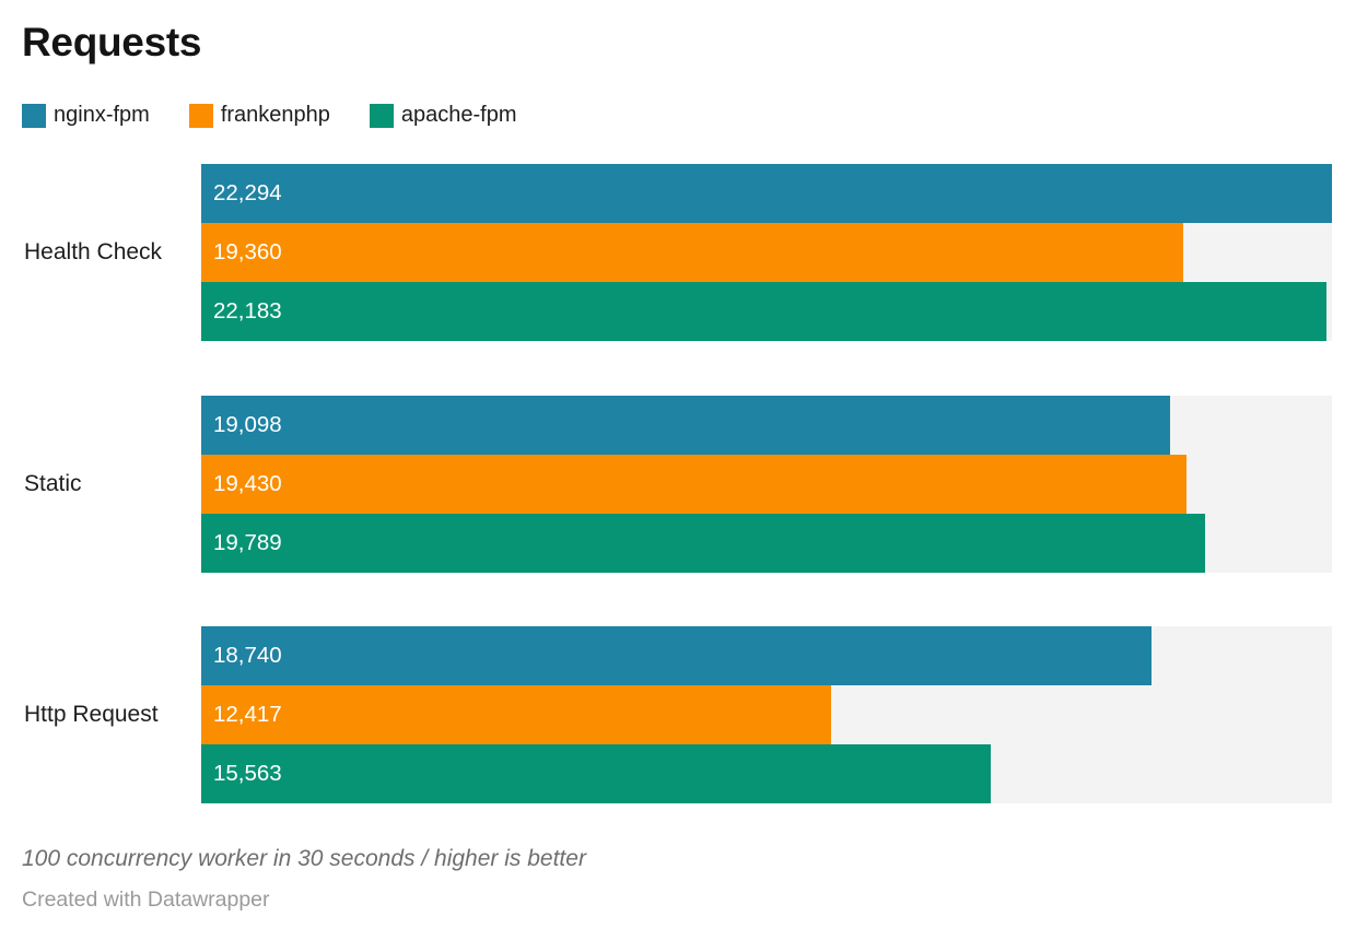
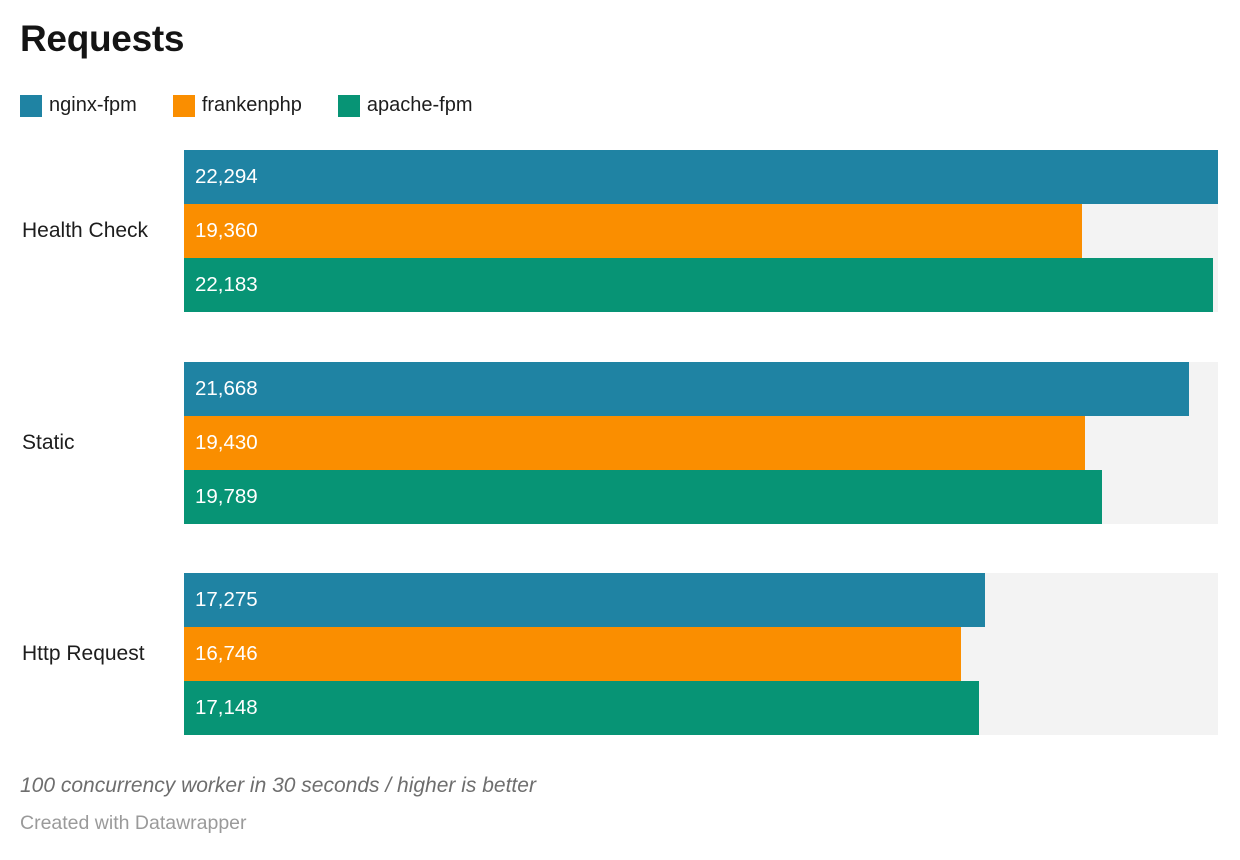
nginx-fpm/Static: 19,098 -> 21,668
nginx-fpm/Http Request: 18,740 -> 17,275
frankenphp/Http Request: 12,417 -> 16,746
apache-fpm/Http Request: 15,563 -> 17,148
